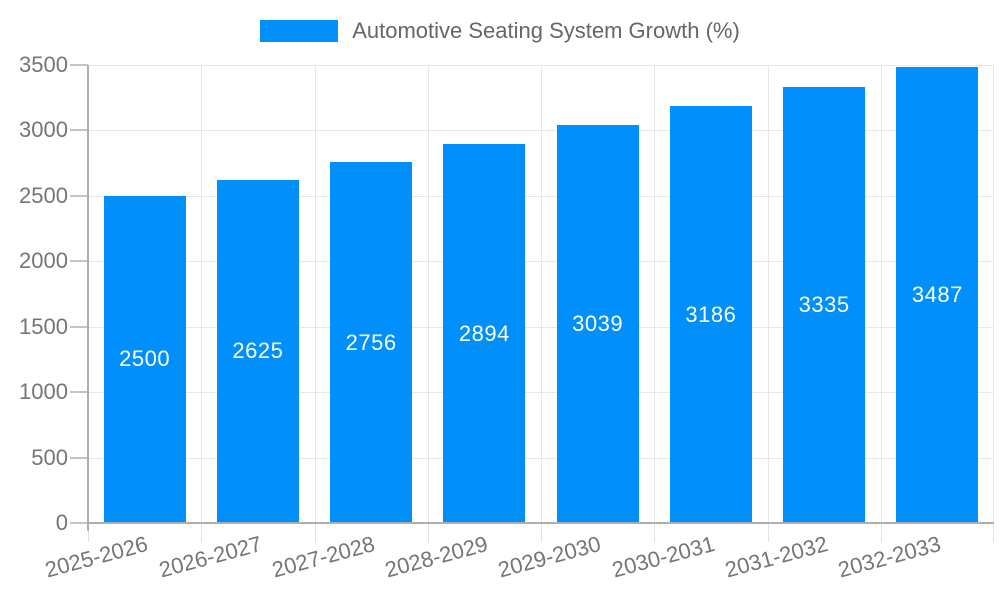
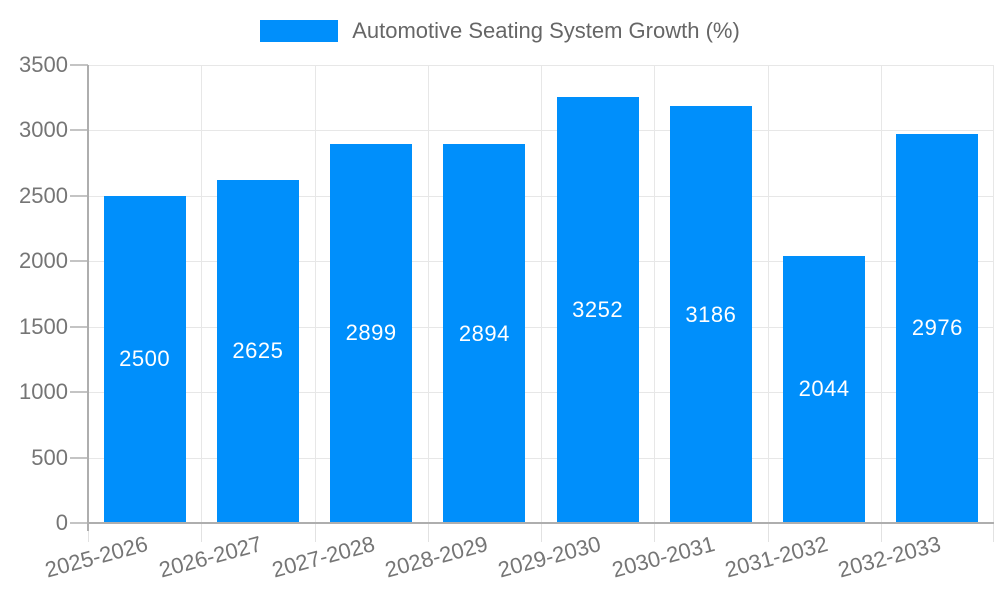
2027-2028: 2756 -> 2899
2029-2030: 3039 -> 3252
2031-2032: 3335 -> 2044
2032-2033: 3487 -> 2976
